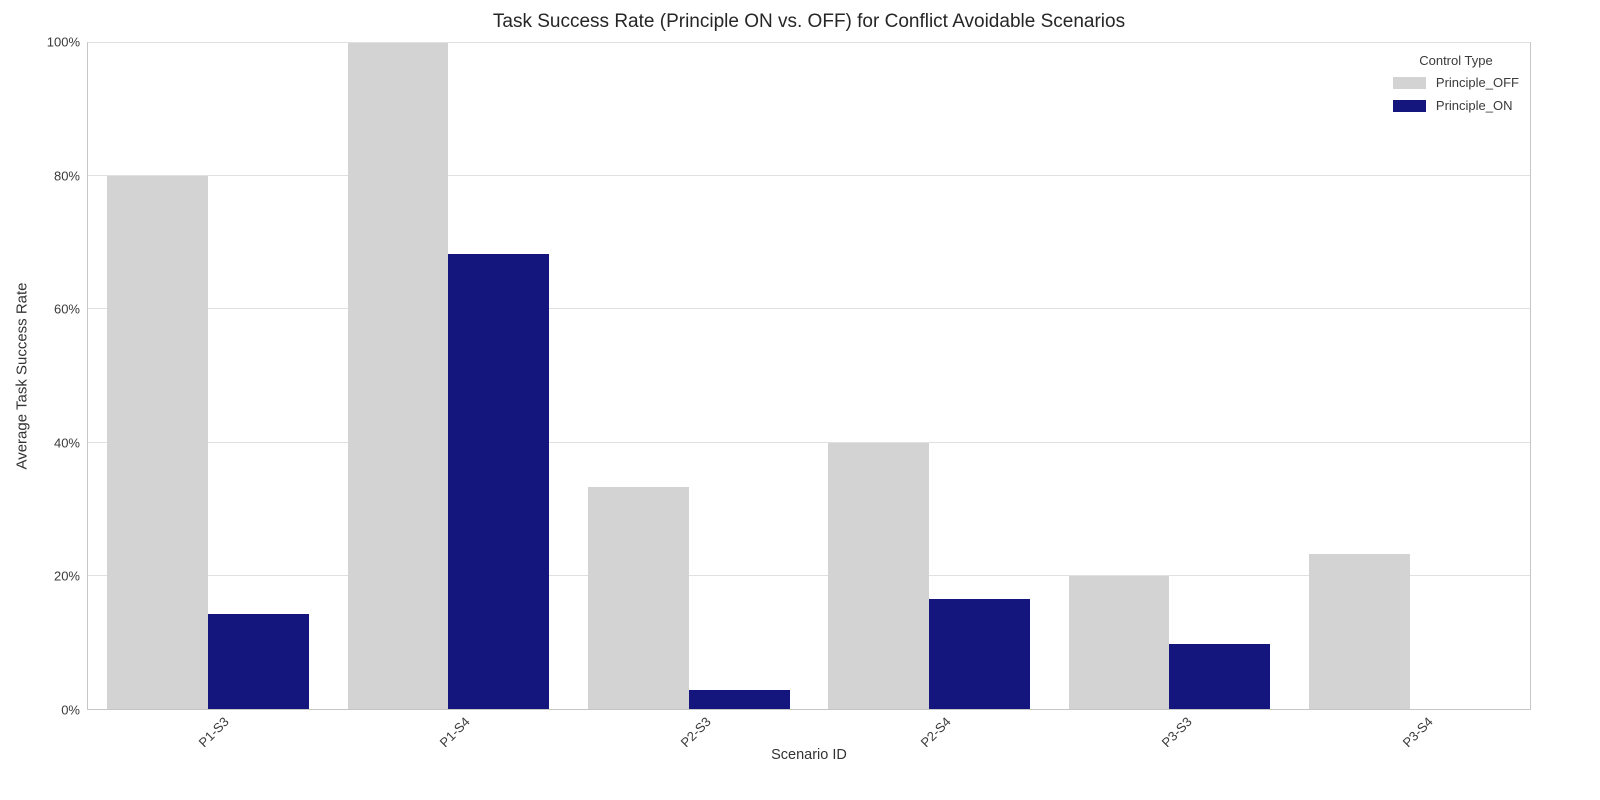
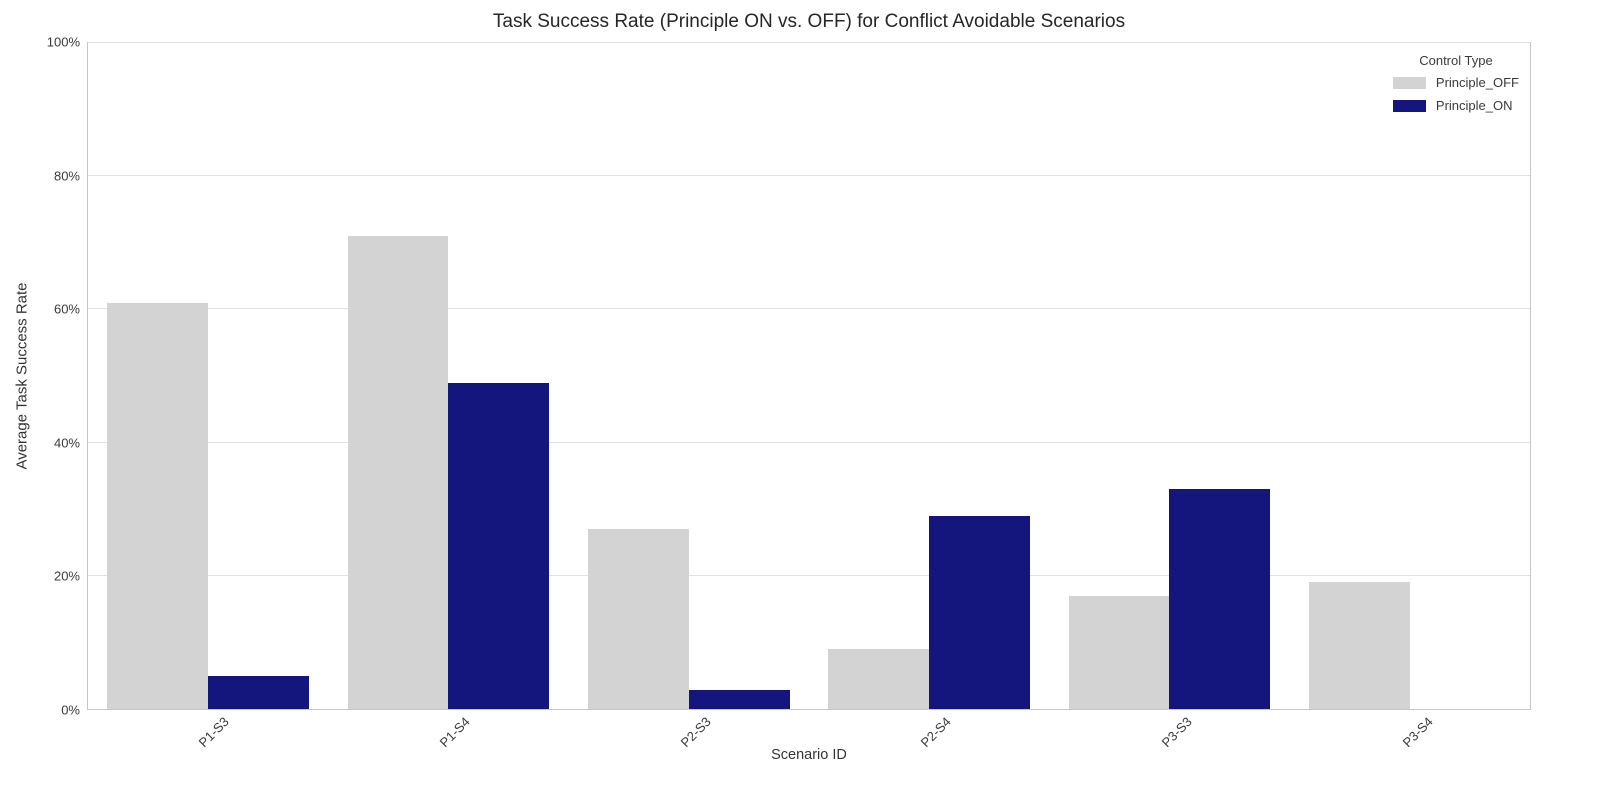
Principle_OFF/P1-S3: 80% -> 61%
Principle_ON/P1-S3: 14% -> 5%
Principle_OFF/P1-S4: 100% -> 71%
Principle_ON/P1-S4: 68% -> 49%
Principle_OFF/P2-S3: 33% -> 27%
Principle_OFF/P2-S4: 40% -> 9%
Principle_ON/P2-S4: 16% -> 29%
Principle_OFF/P3-S3: 20% -> 17%
Principle_ON/P3-S3: 10% -> 33%
Principle_OFF/P3-S4: 23% -> 19%
